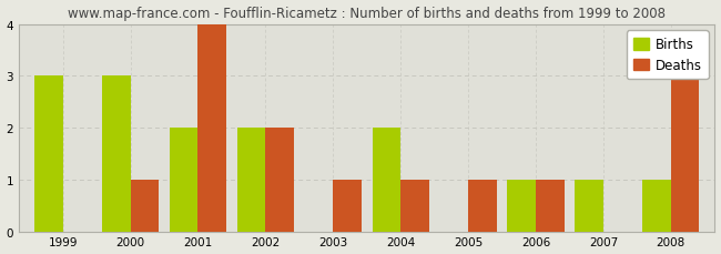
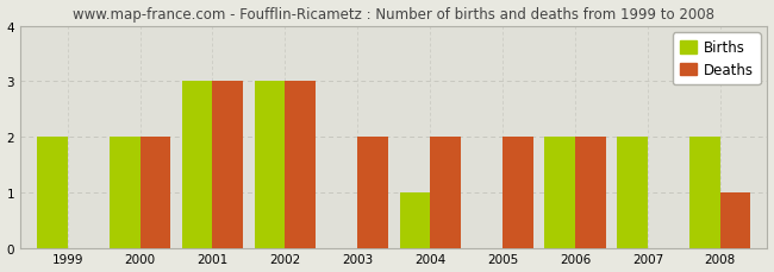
Births/1999: 3 -> 2
Births/2000: 3 -> 2
Deaths/2000: 1 -> 2
Births/2001: 2 -> 3
Deaths/2001: 4 -> 3
Births/2002: 2 -> 3
Deaths/2002: 2 -> 3
Deaths/2003: 1 -> 2
Births/2004: 2 -> 1
Deaths/2004: 1 -> 2
Deaths/2005: 1 -> 2
Births/2006: 1 -> 2
Deaths/2006: 1 -> 2
Births/2007: 1 -> 2
Births/2008: 1 -> 2
Deaths/2008: 3 -> 1
